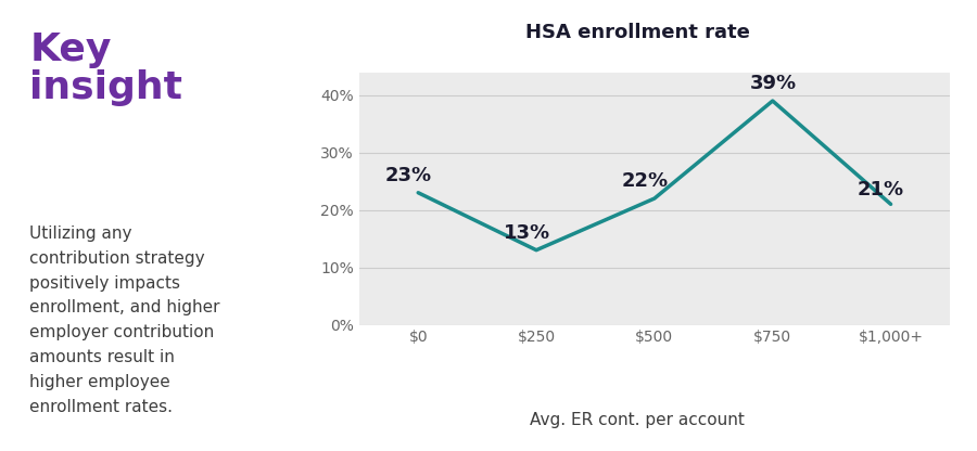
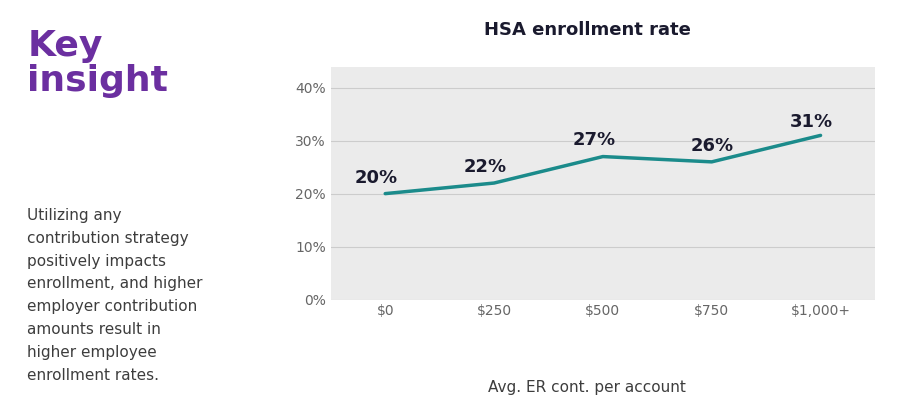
$0: 23% -> 20%
$250: 13% -> 22%
$500: 22% -> 27%
$750: 39% -> 26%
$1,000+: 21% -> 31%
